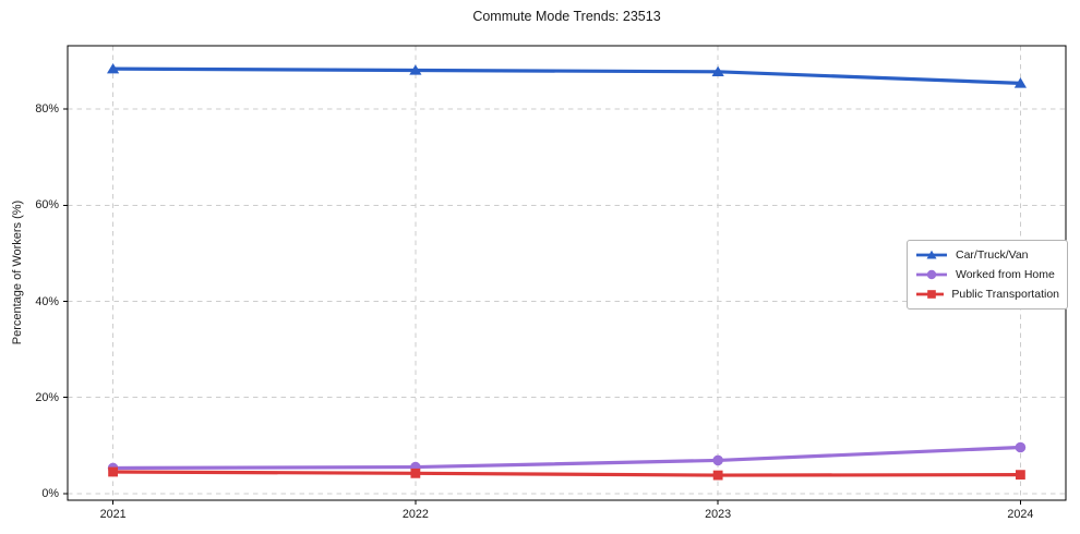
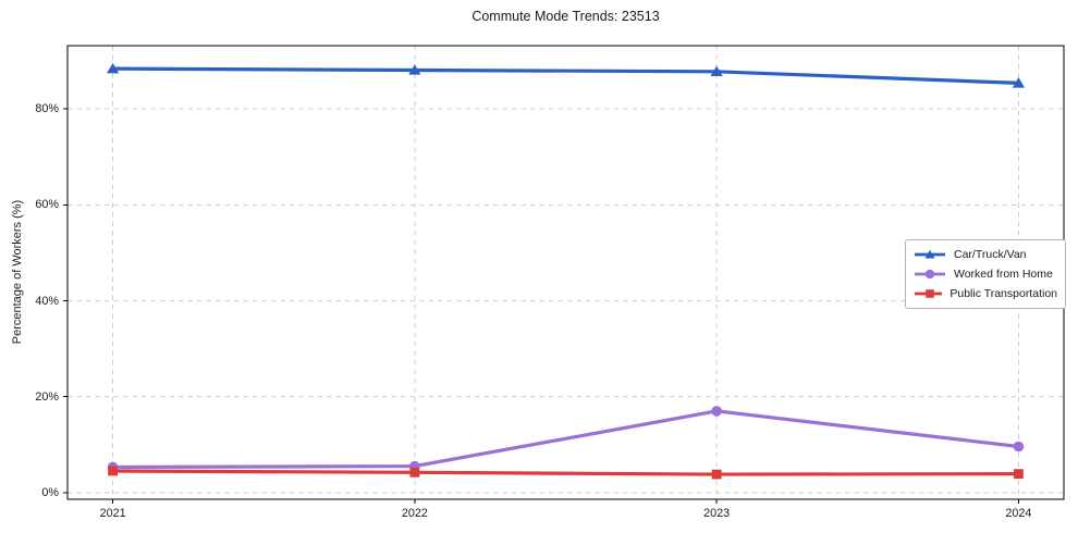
Worked from Home/2023: 7% -> 17%
